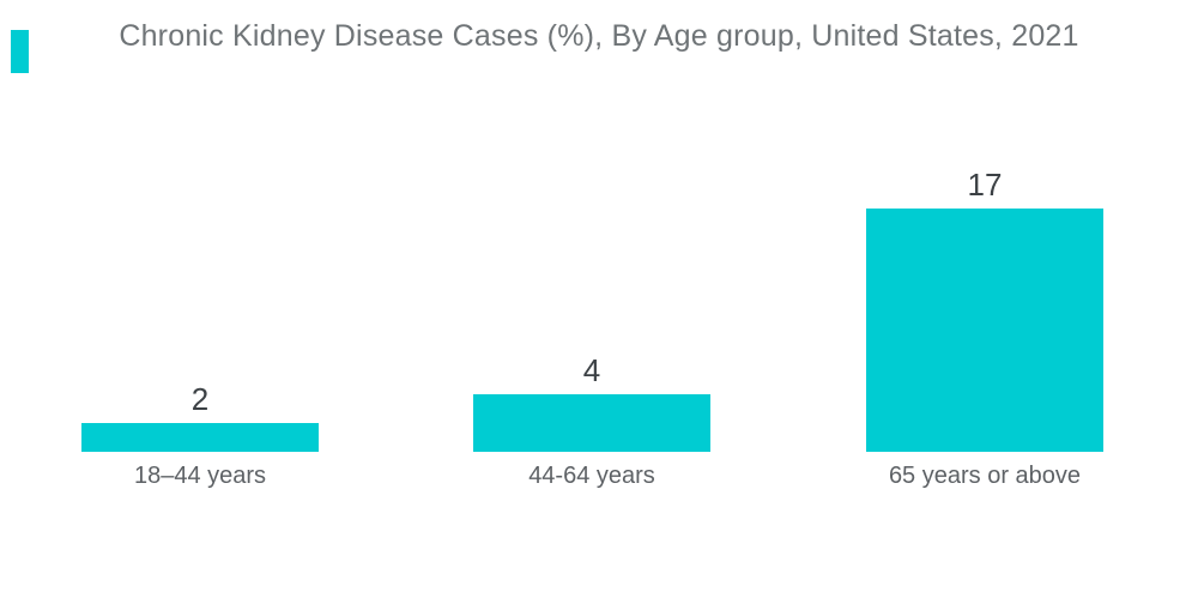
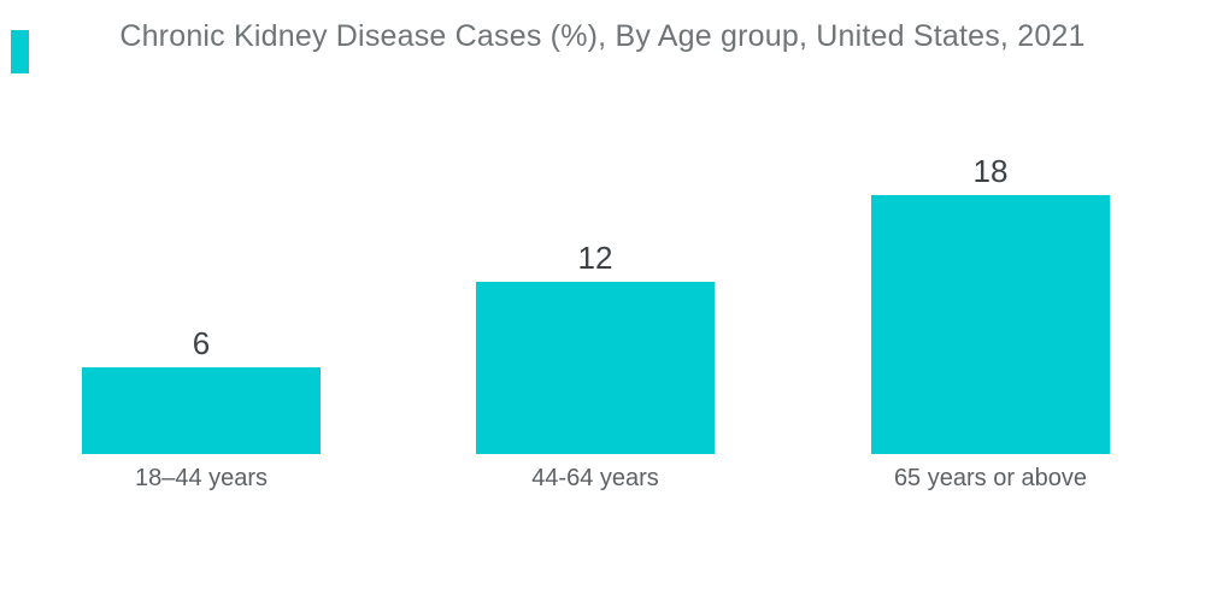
18–44 years: 2 -> 6
44-64 years: 4 -> 12
65 years or above: 17 -> 18
